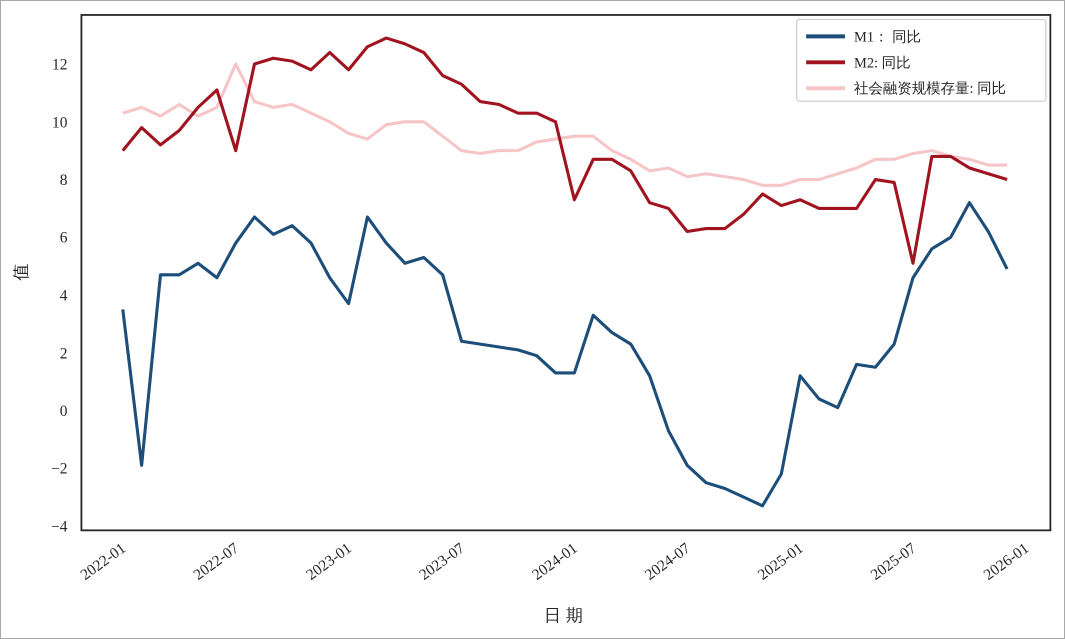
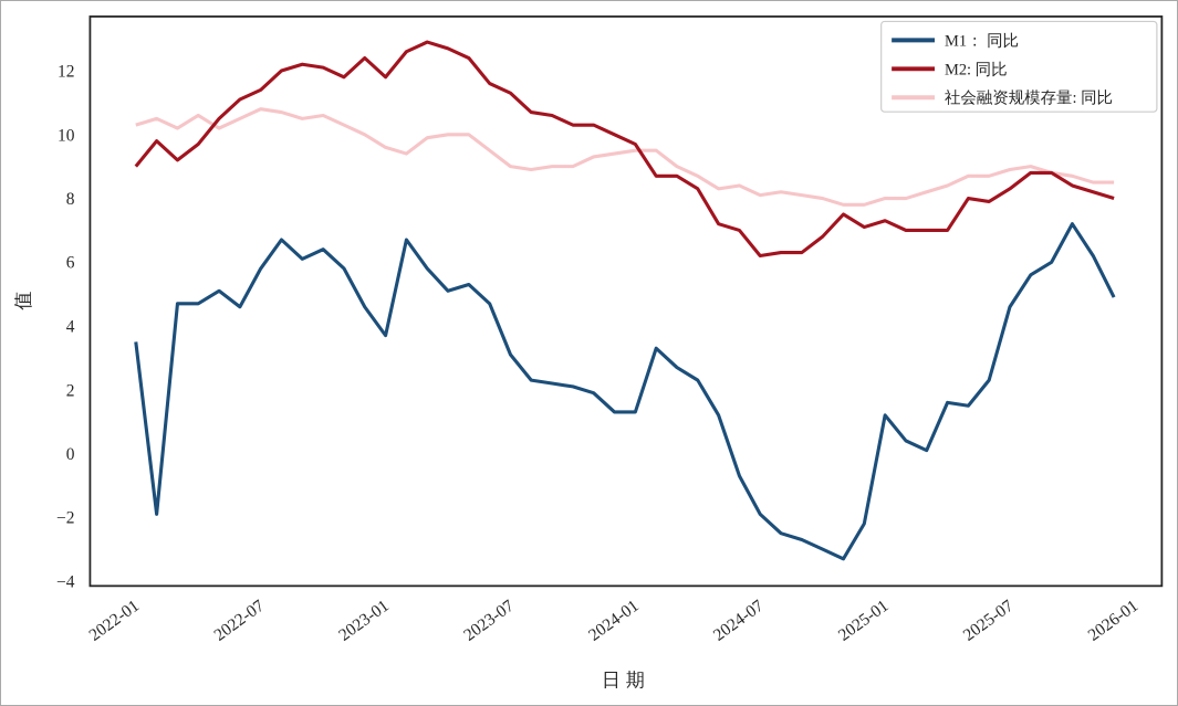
M2: 同比/2022-07: 9.0 -> 11.4
社会融资规模存量: 同比/2022-07: 12.0 -> 10.8
M1： 同比/2023-07: 2.4 -> 3.1
M2: 同比/2024-01: 7.3 -> 9.7
M2: 同比/2025-07: 5.1 -> 8.3
